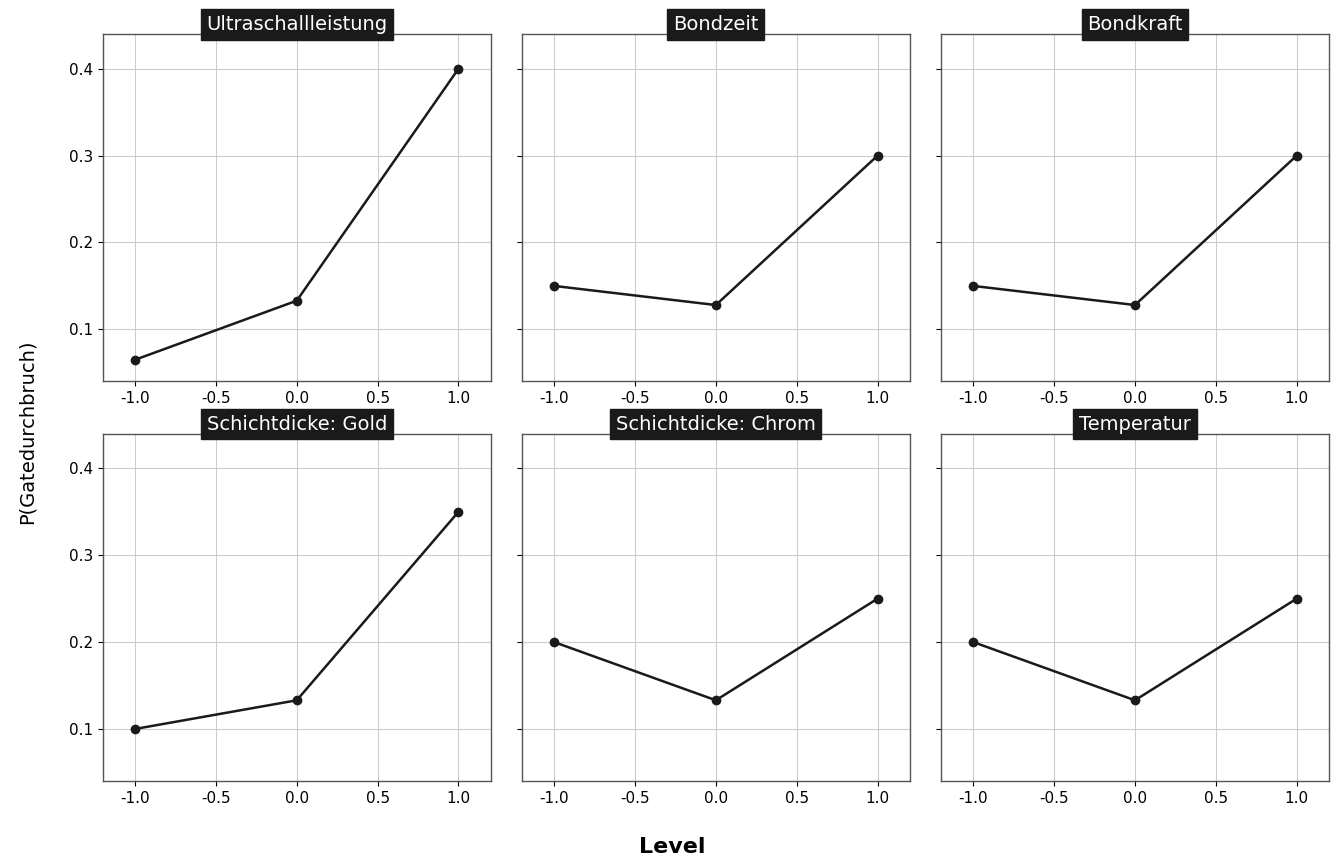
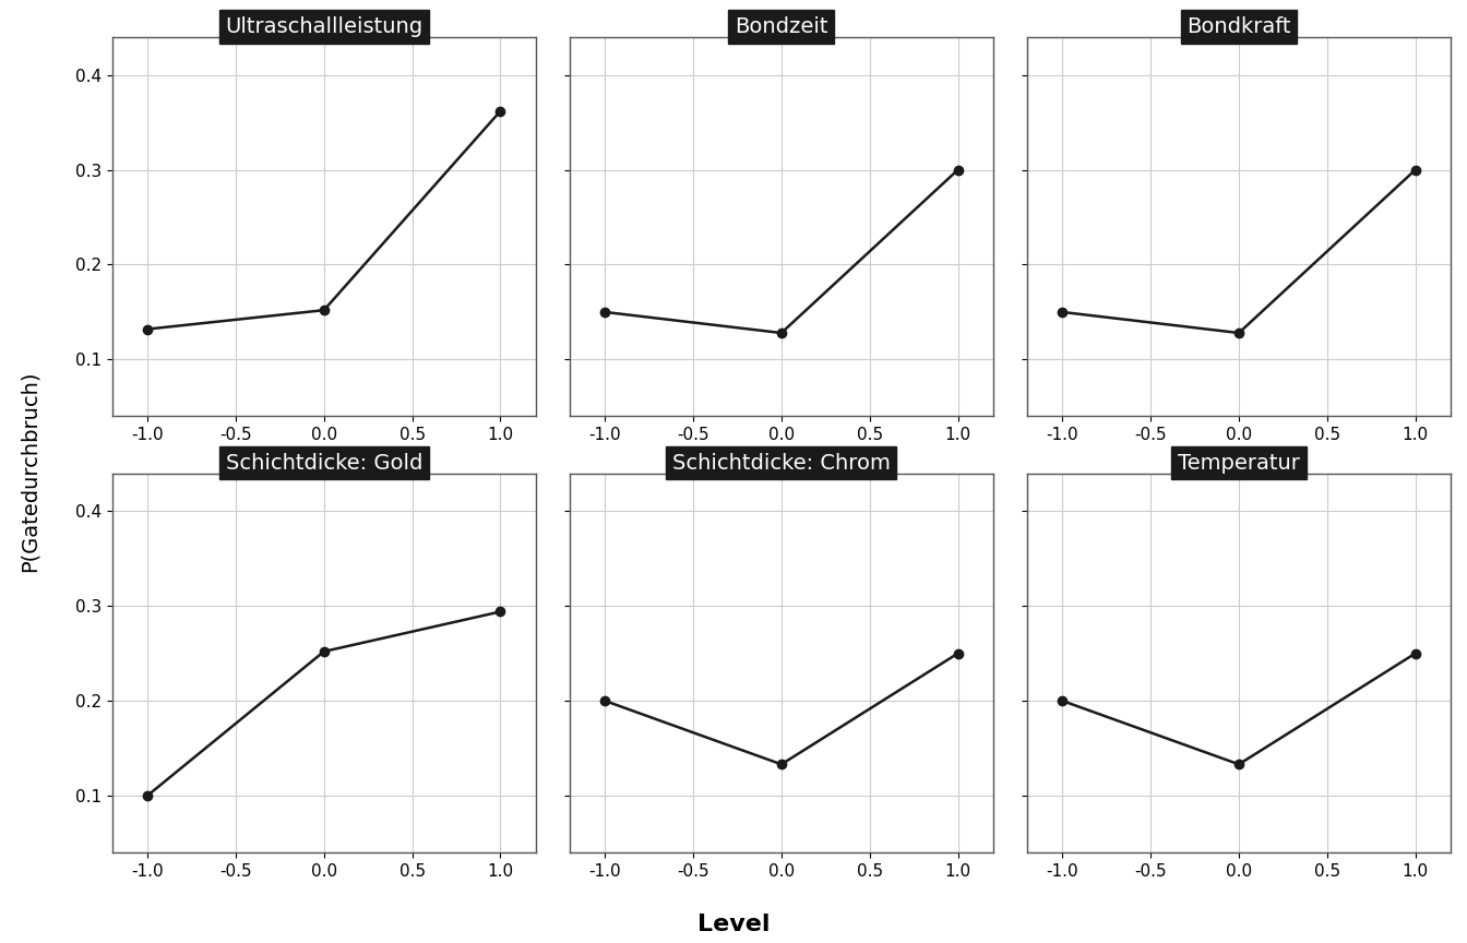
Ultraschallleistung/-1.0: 0.065 -> 0.132
Ultraschallleistung/0.0: 0.133 -> 0.152
Ultraschallleistung/1.0: 0.400 -> 0.362
Schichtdicke: Gold/0.0: 0.133 -> 0.252
Schichtdicke: Gold/1.0: 0.350 -> 0.294
